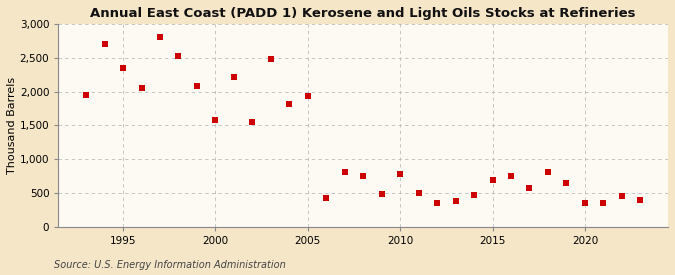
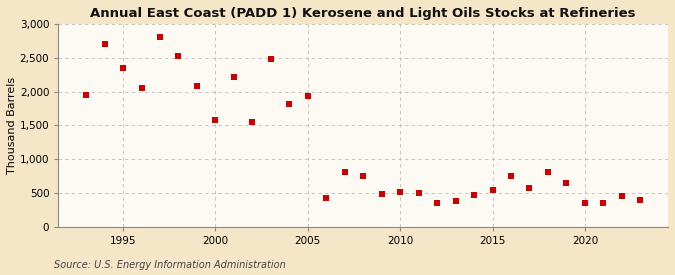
2010: 780 -> 510
2015: 700 -> 550
